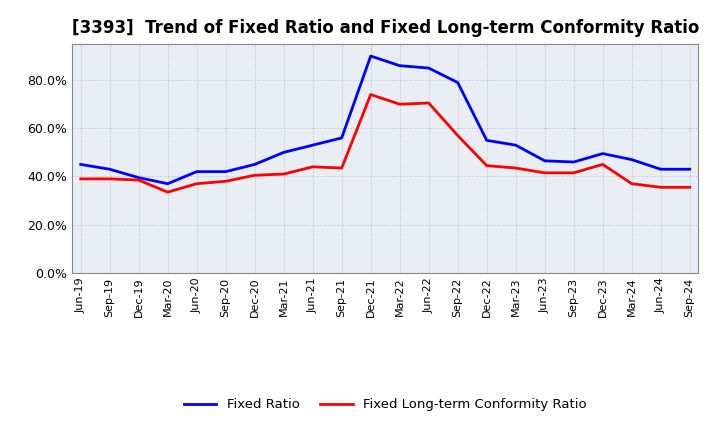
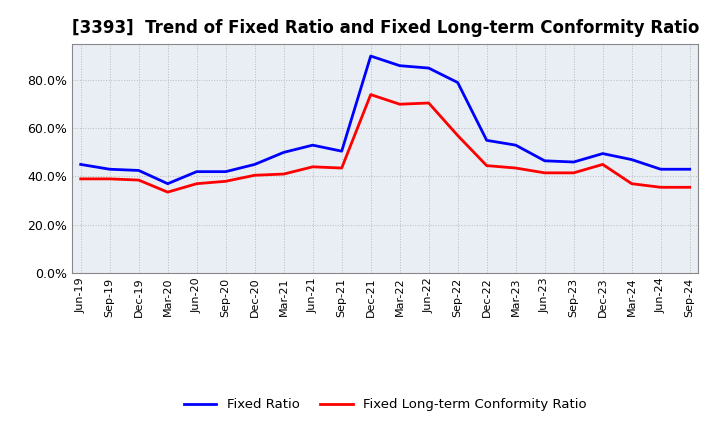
Fixed Ratio/Dec-19: 39.5% -> 42.5%
Fixed Ratio/Sep-21: 56.0% -> 50.5%
